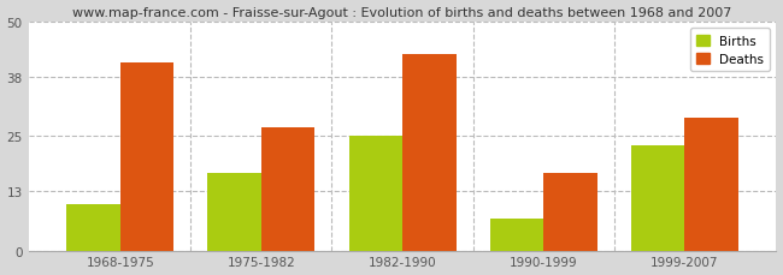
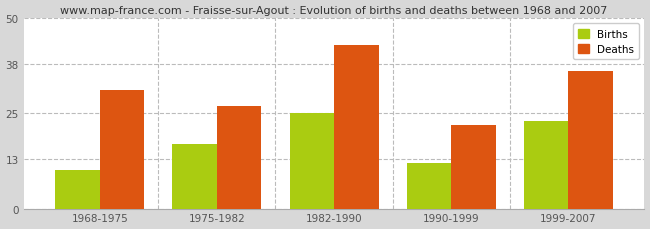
Deaths/1968-1975: 41 -> 31
Births/1990-1999: 7 -> 12
Deaths/1990-1999: 17 -> 22
Deaths/1999-2007: 29 -> 36
